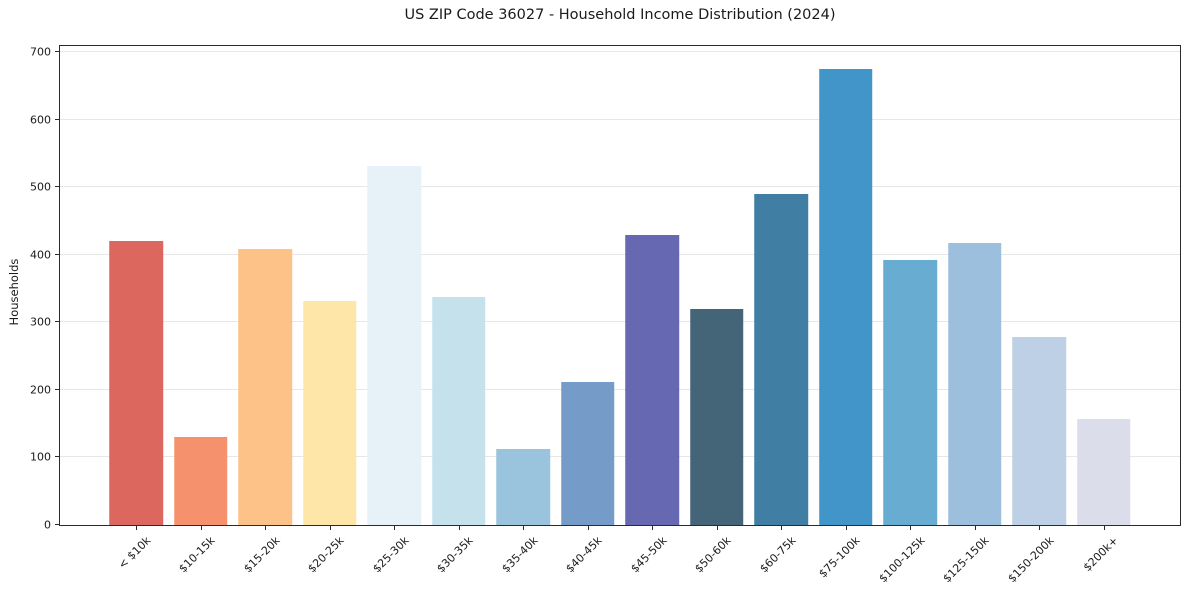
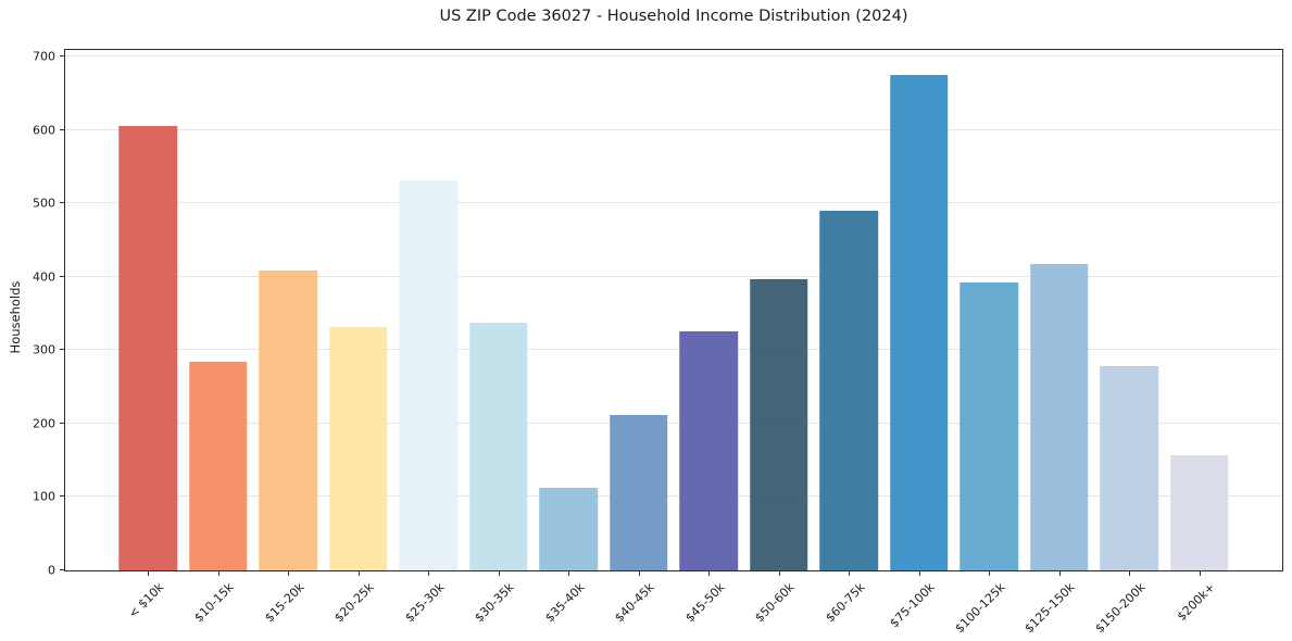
< $10k: 420 -> 600
$10-15k: 130 -> 280
$45-50k: 430 -> 320
$50-60k: 320 -> 400
